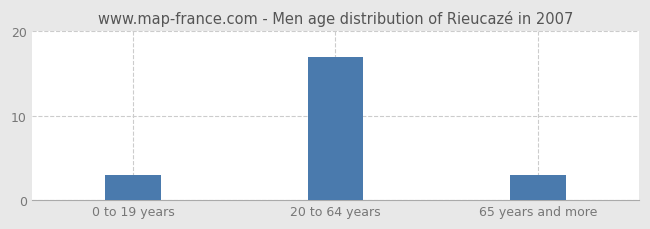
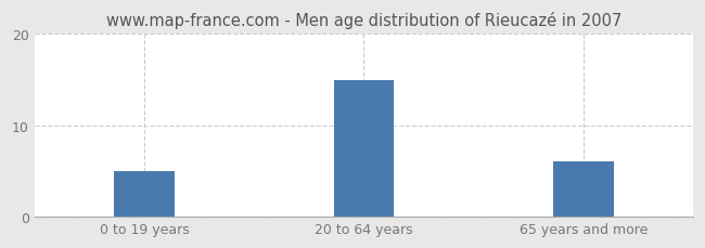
0 to 19 years: 3 -> 5
20 to 64 years: 17 -> 15
65 years and more: 3 -> 6
